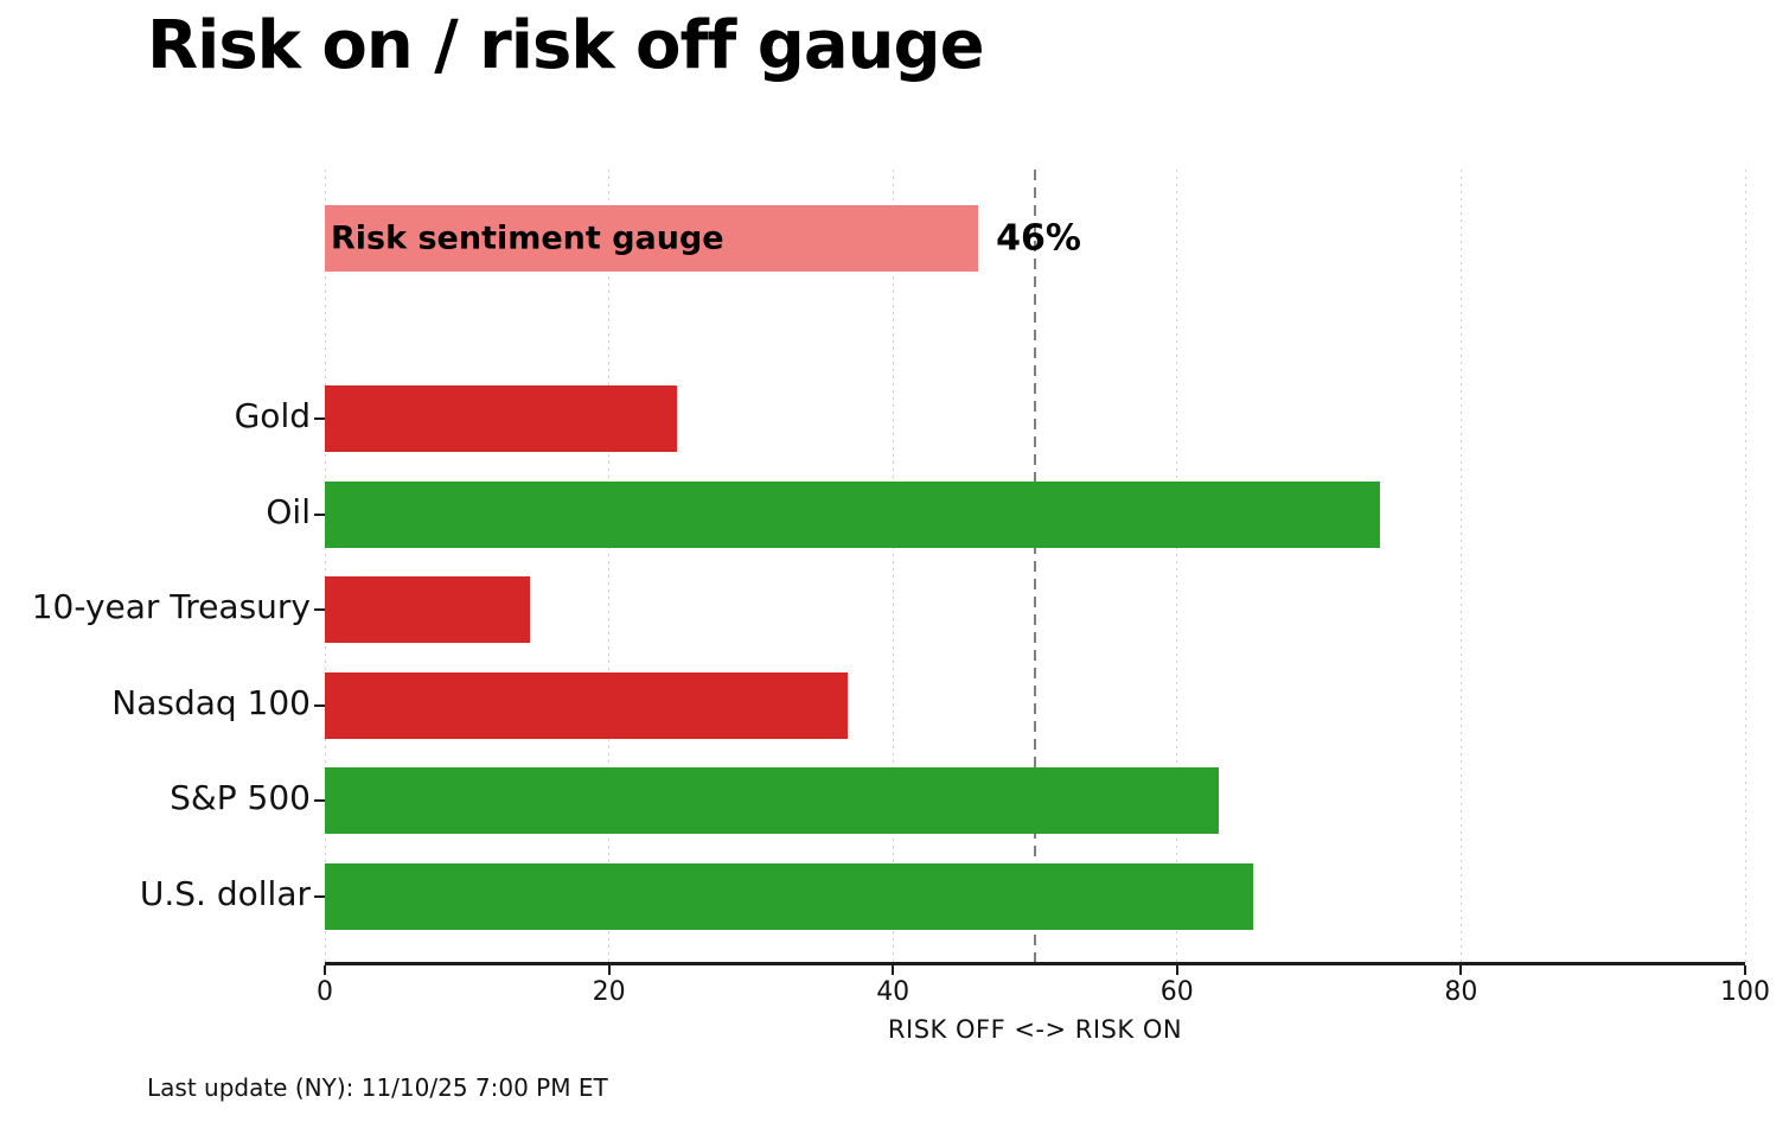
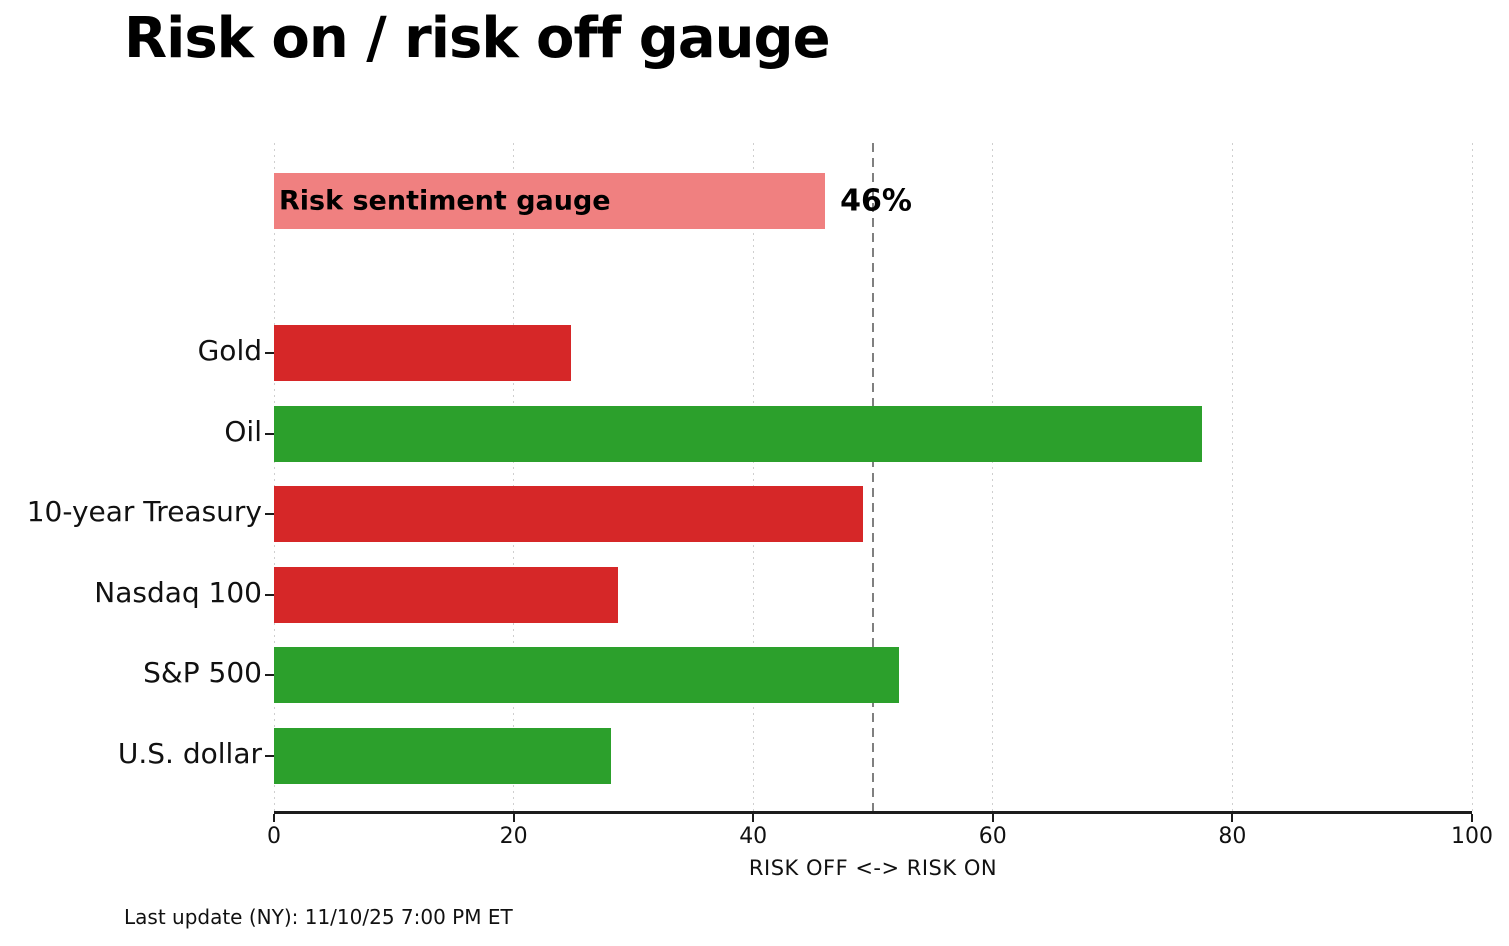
Oil: 74.3 -> 77.5
10-year Treasury: 14.4 -> 49.2
Nasdaq 100: 36.8 -> 28.7
S&P 500: 62.9 -> 52.2
U.S. dollar: 65.4 -> 28.1
